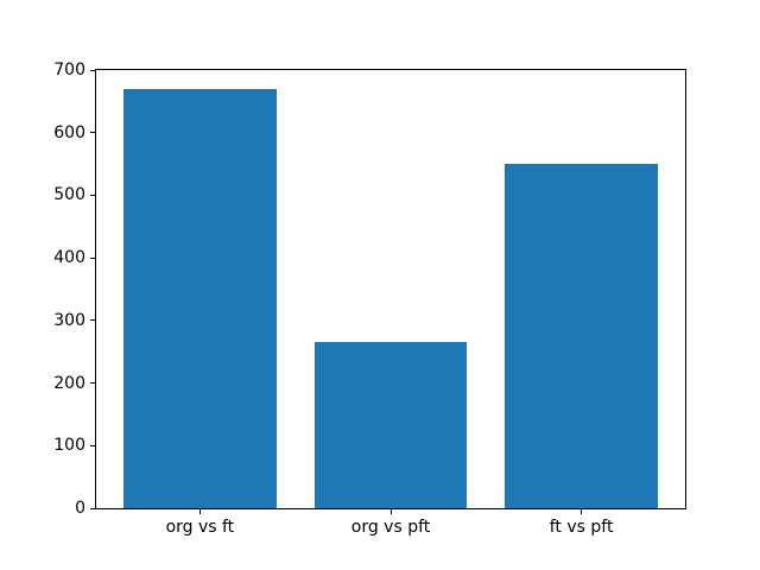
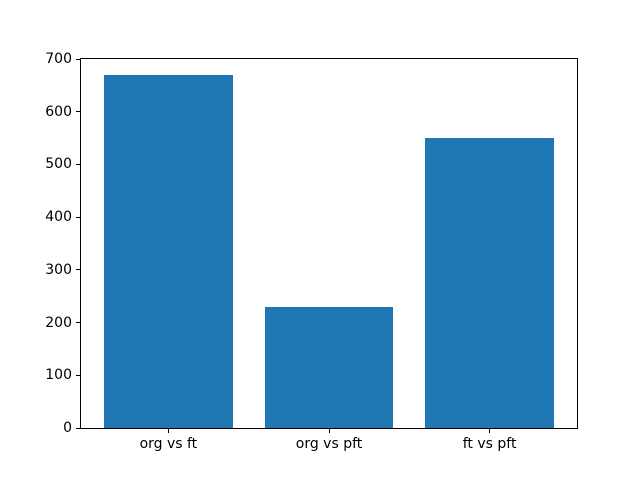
org vs pft: 260 -> 230
